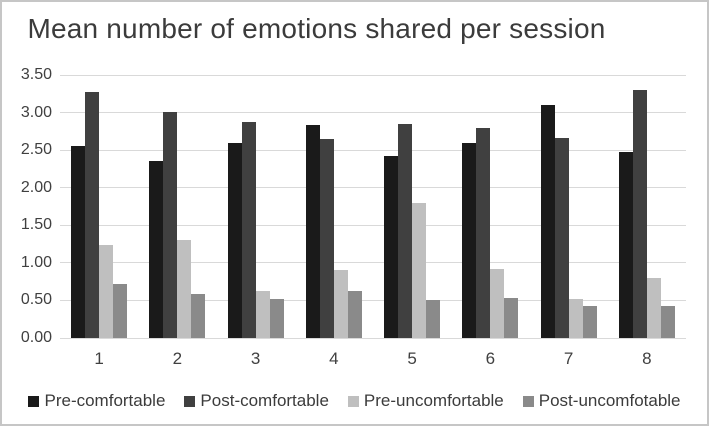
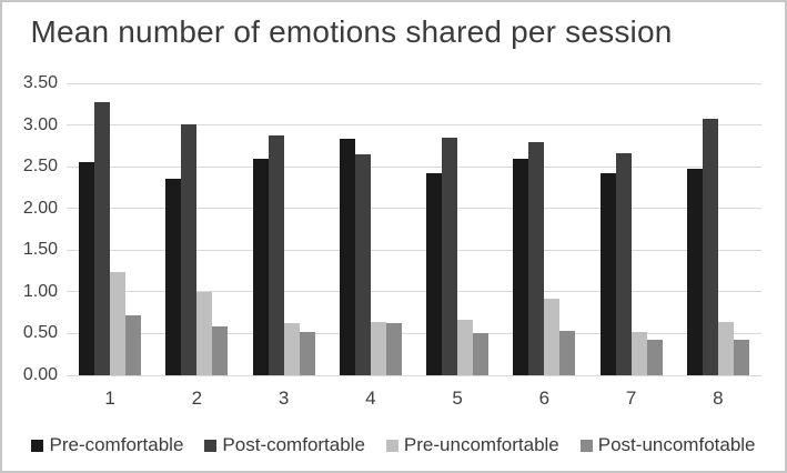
Pre-uncomfortable/2: 1.3 -> 1.0
Pre-uncomfortable/4: 0.9 -> 0.6
Pre-uncomfortable/5: 1.8 -> 0.7
Pre-comfortable/7: 3.1 -> 2.4
Post-comfortable/8: 3.3 -> 3.1
Pre-uncomfortable/8: 0.8 -> 0.6
